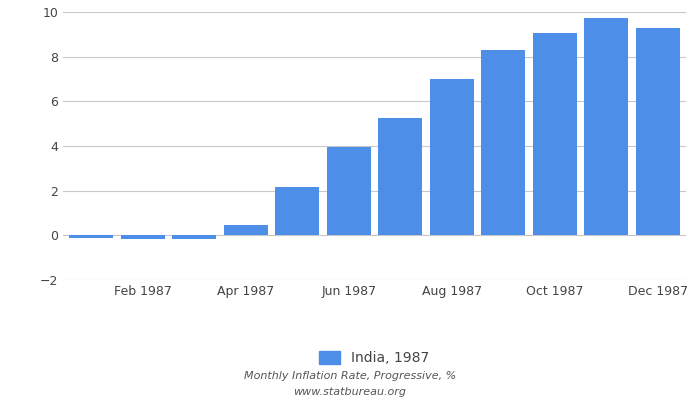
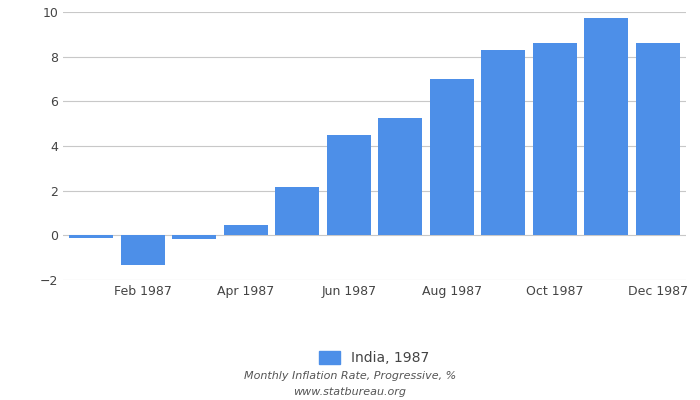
Feb 1987: -0.15 -> -1.35
Jun 1987: 3.95 -> 4.50
Oct 1987: 9.05 -> 8.60
Dec 1987: 9.30 -> 8.60
